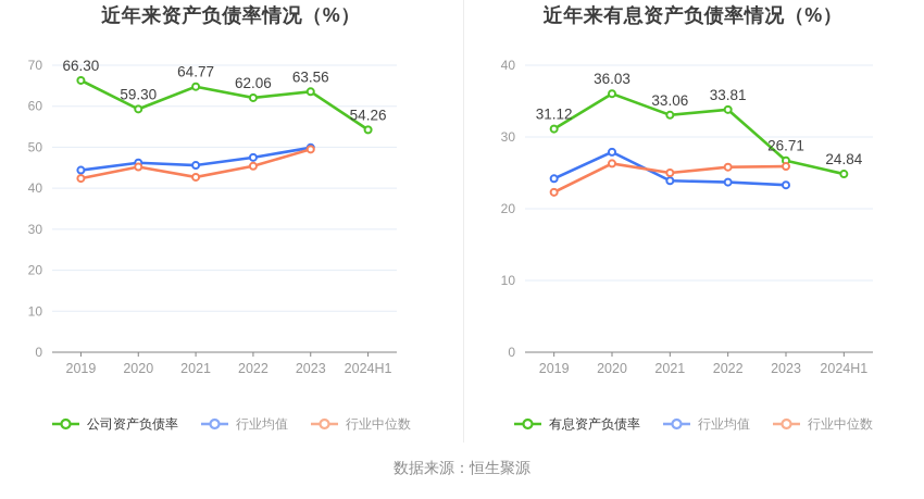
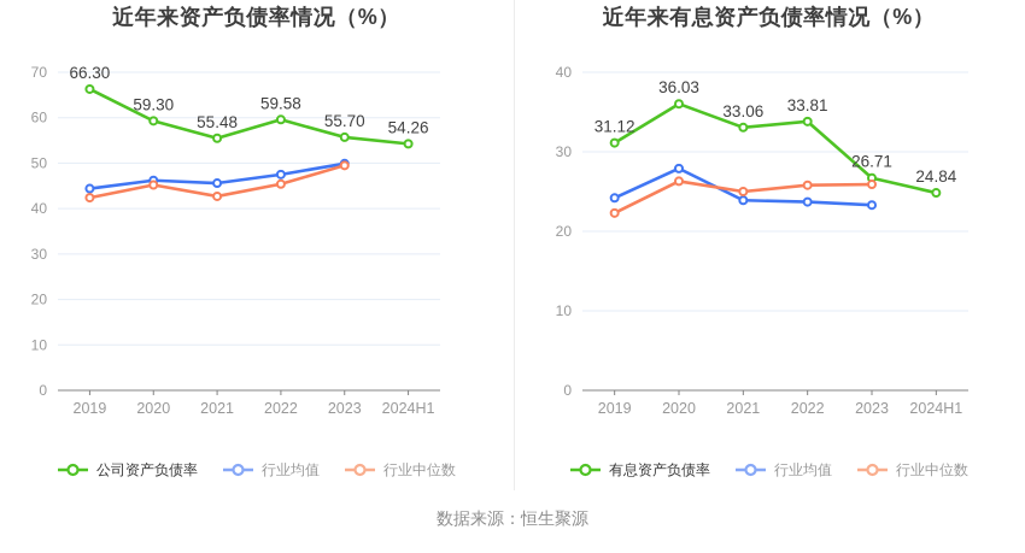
近年来资产负债率情况（%）/公司资产负债率/2021: 64.77 -> 55.48
近年来资产负债率情况（%）/公司资产负债率/2022: 62.06 -> 59.58
近年来资产负债率情况（%）/公司资产负债率/2023: 63.56 -> 55.70
